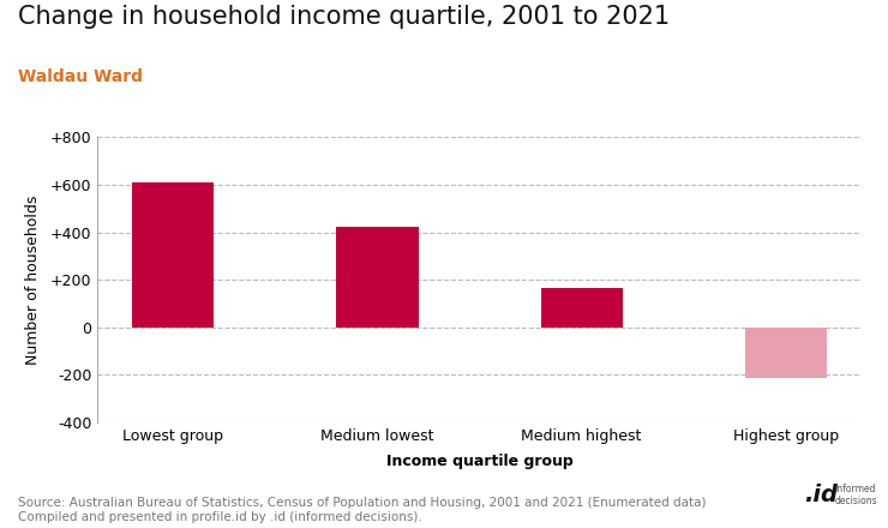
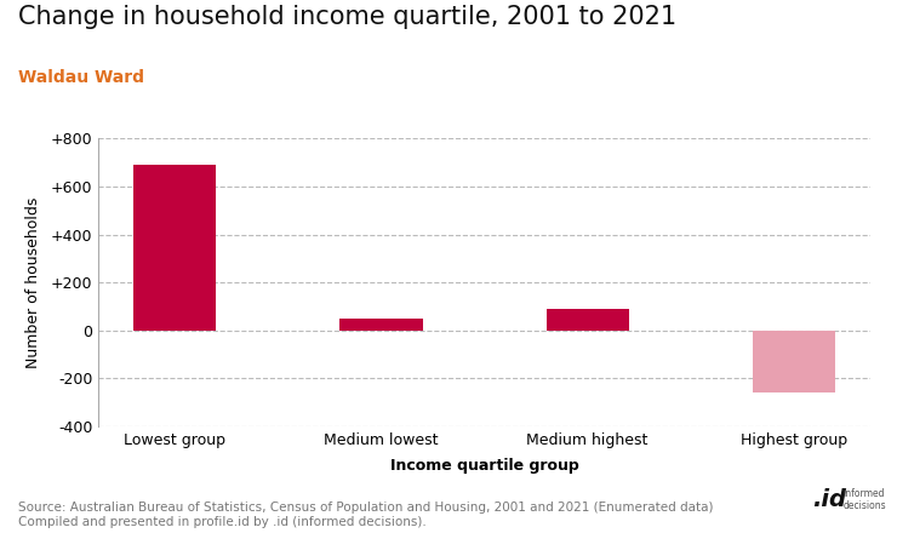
Lowest group: 610 -> 690
Medium lowest: 420 -> 50
Medium highest: 160 -> 90
Highest group: -220 -> -260
